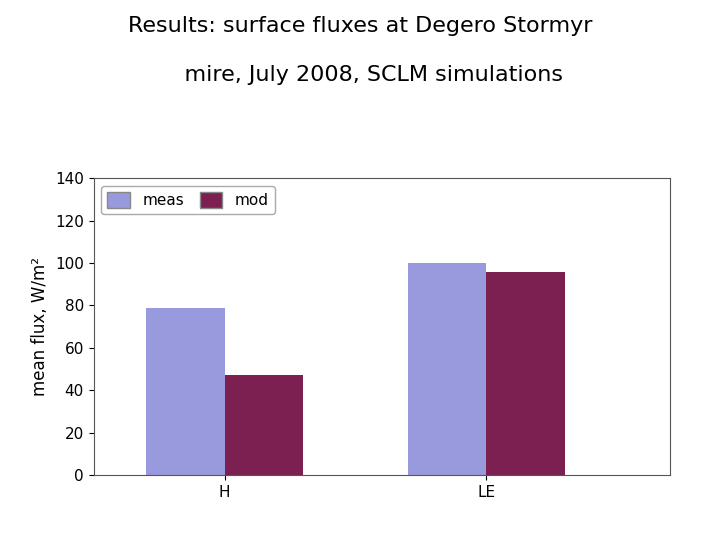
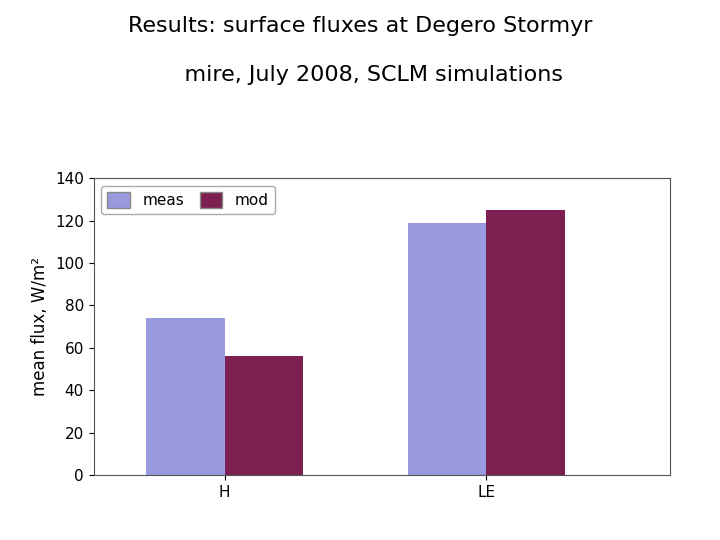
meas/H: 79 -> 74
mod/H: 47 -> 56
meas/LE: 100 -> 119
mod/LE: 96 -> 125
